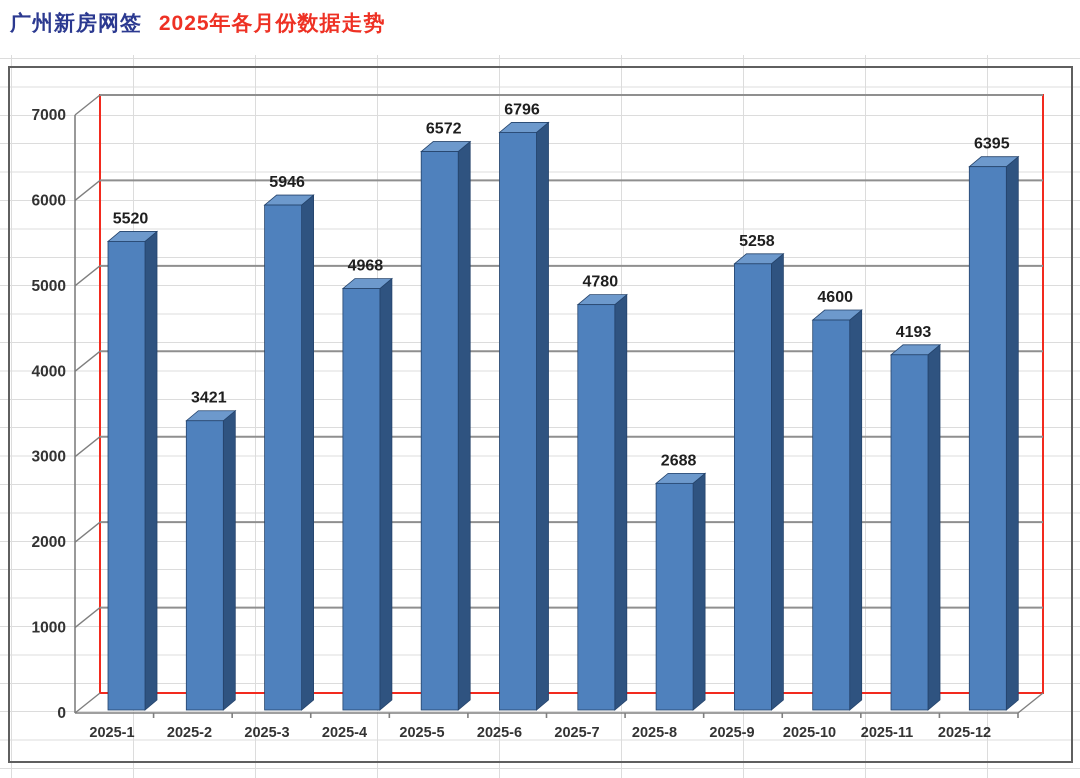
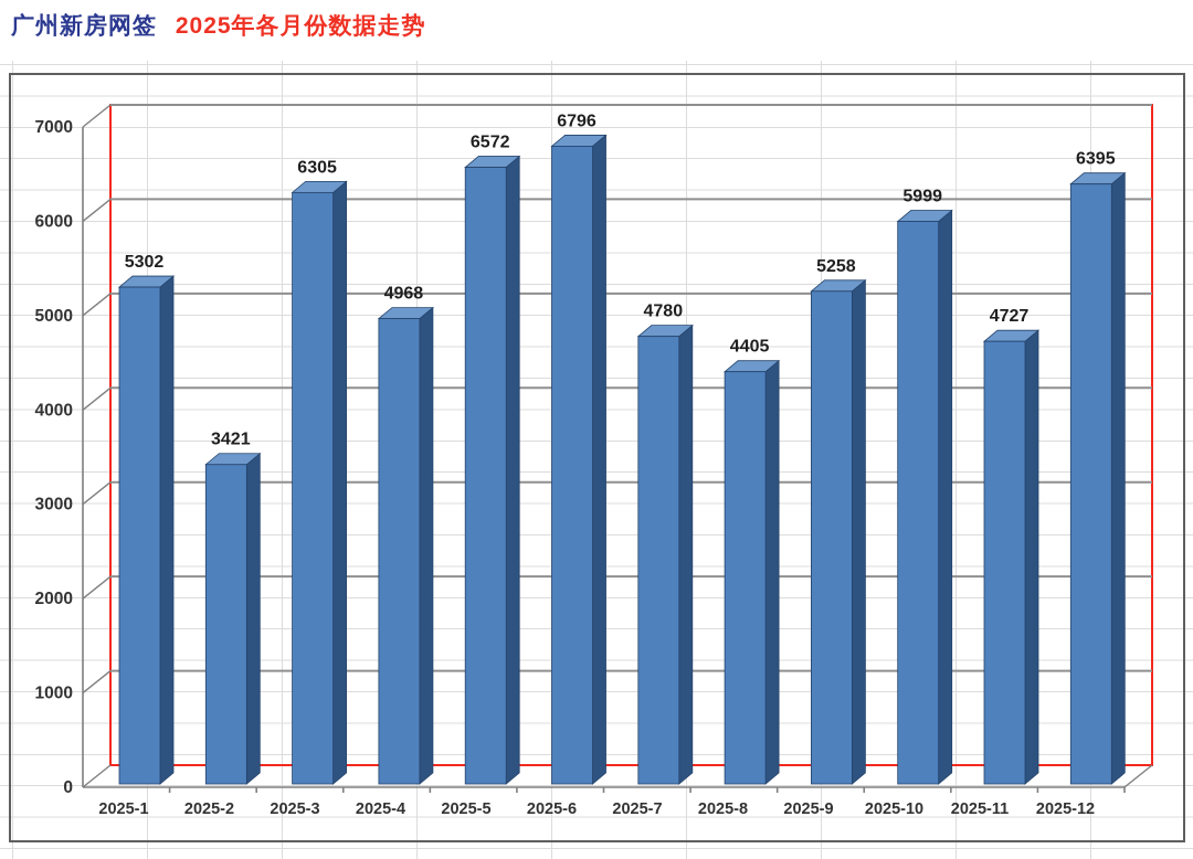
2025-1: 5520 -> 5302
2025-3: 5946 -> 6305
2025-8: 2688 -> 4405
2025-10: 4600 -> 5999
2025-11: 4193 -> 4727
